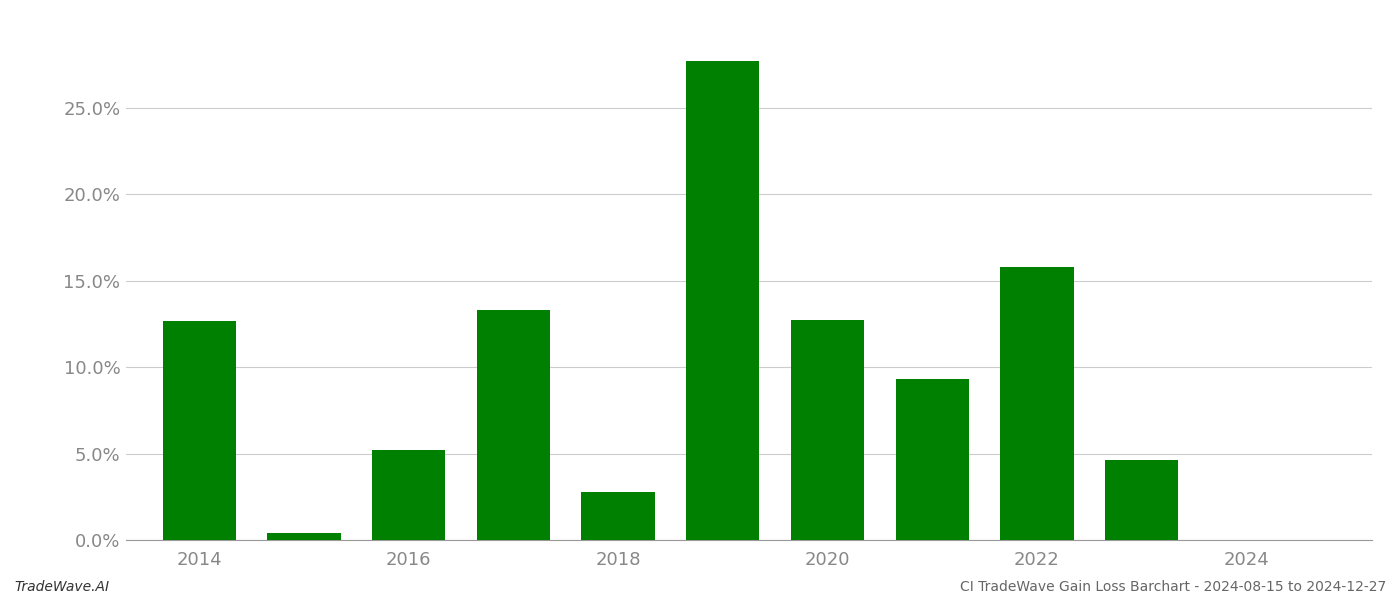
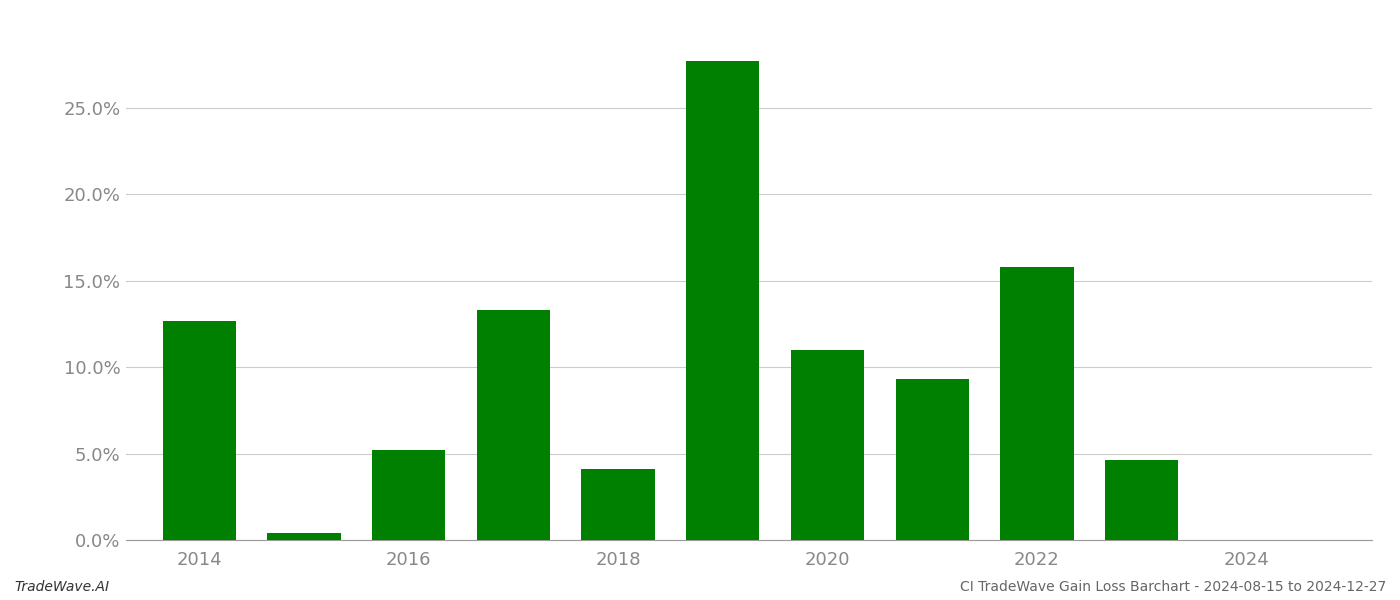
2018: 2.8% -> 4.1%
2020: 12.7% -> 11.0%
